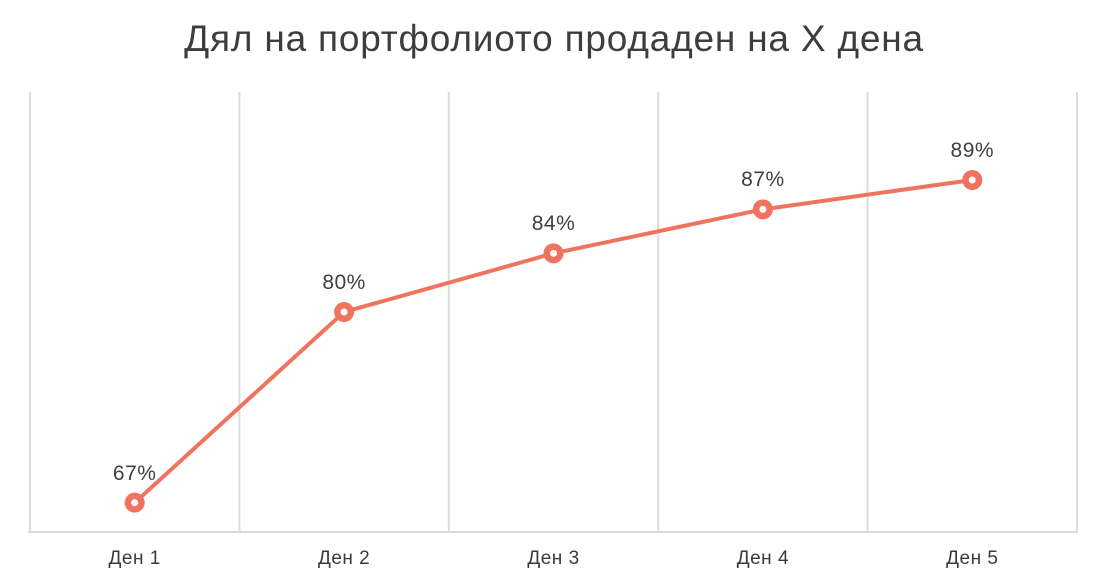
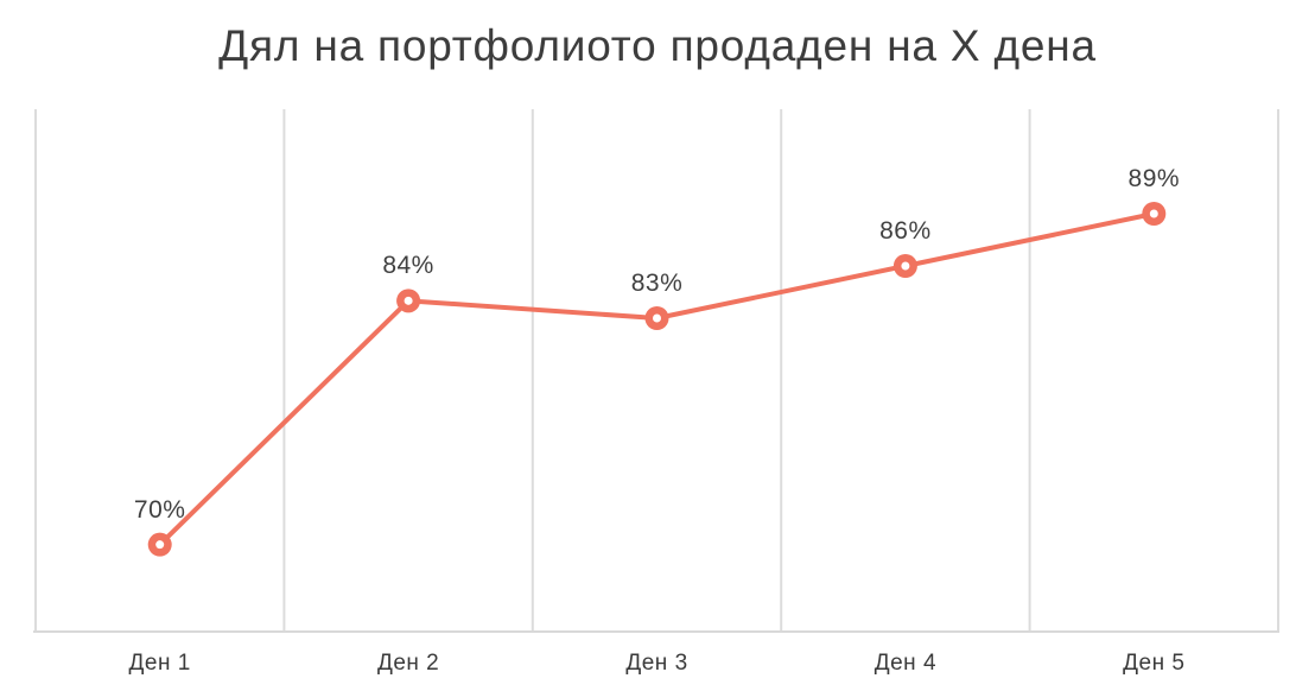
Ден 1: 67% -> 70%
Ден 2: 80% -> 84%
Ден 3: 84% -> 83%
Ден 4: 87% -> 86%
